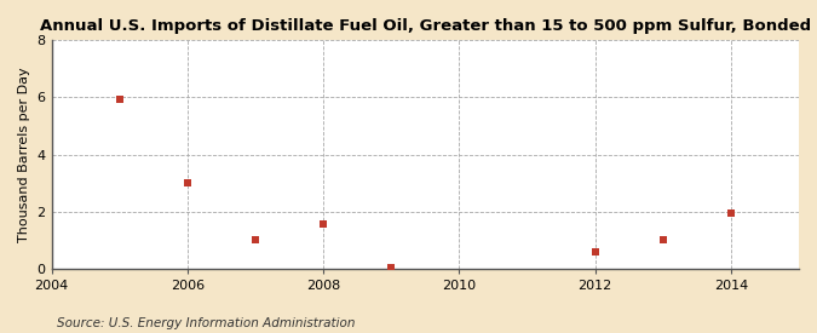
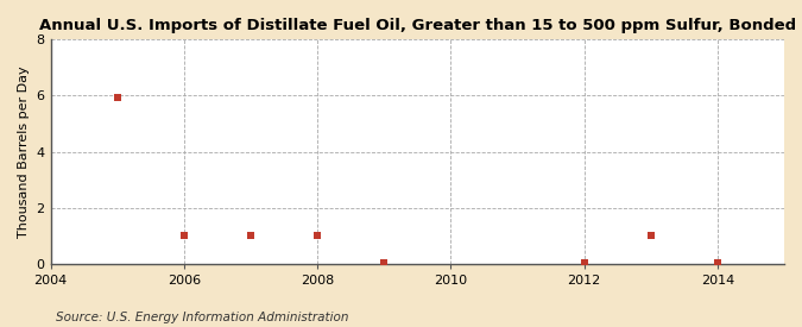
2006: 3.00 -> 1.00
2008: 1.55 -> 1.00
2012: 0.60 -> 0.03
2014: 1.95 -> 0.03
